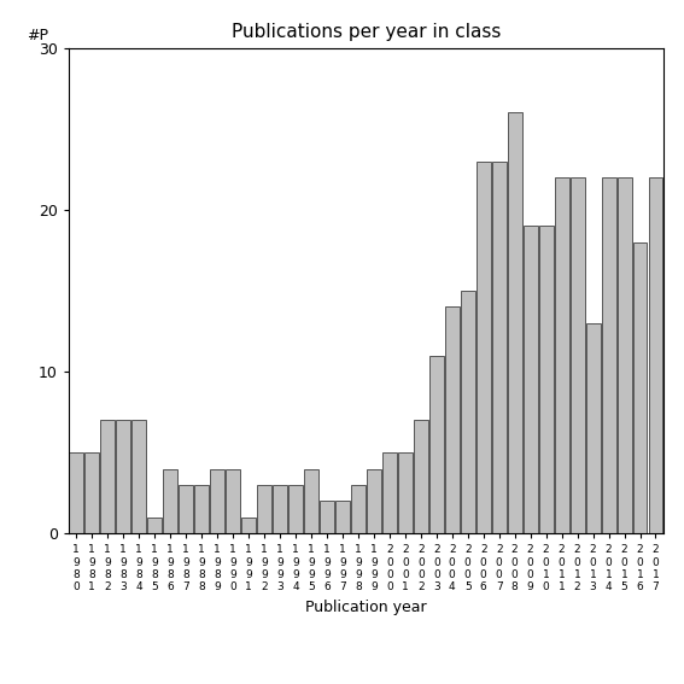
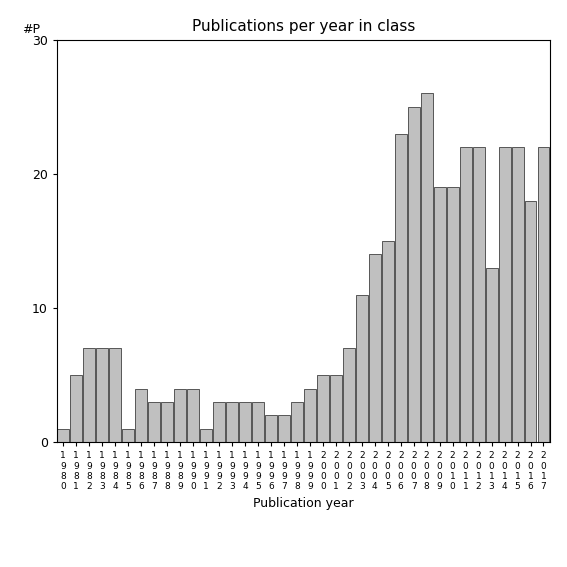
1 9 8 0: 5 -> 1
1 9 9 5: 4 -> 3
2 0 0 7: 23 -> 25
